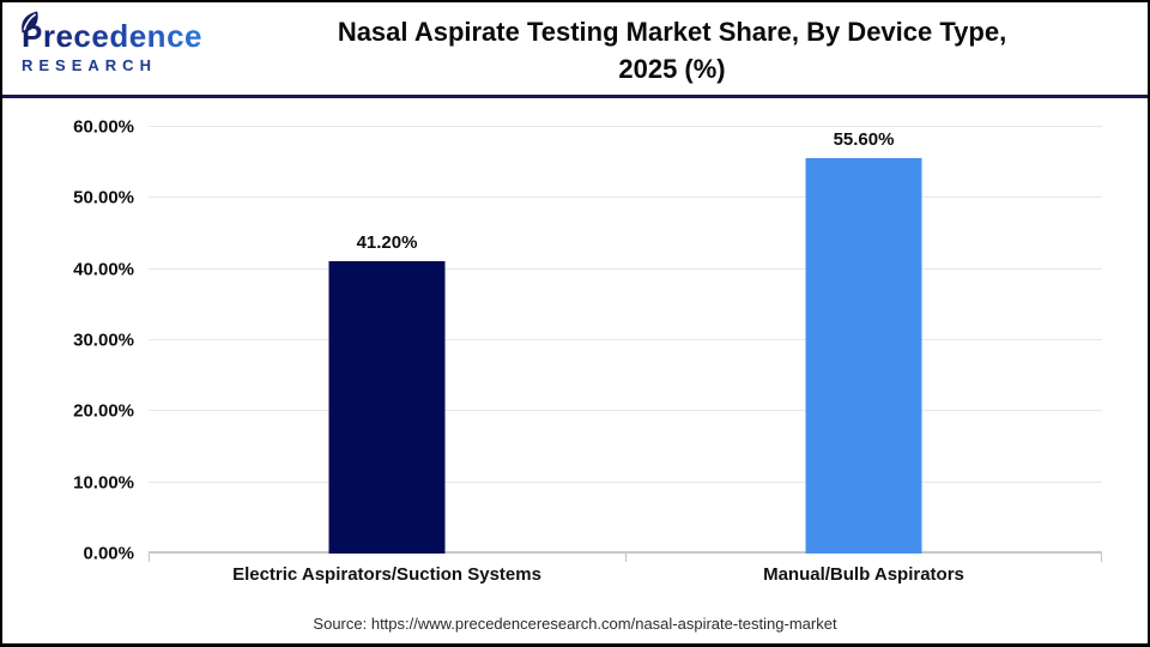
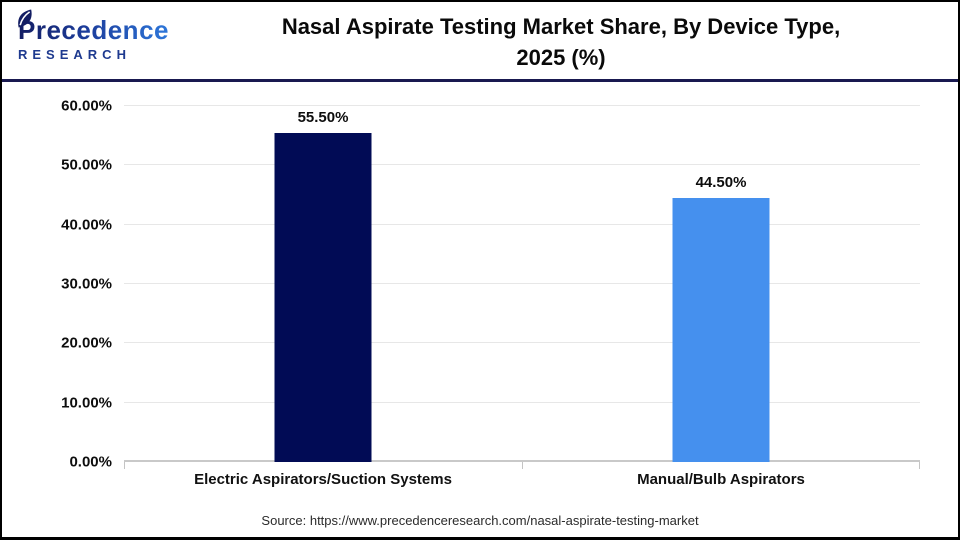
Electric Aspirators/Suction Systems: 41.20% -> 55.50%
Manual/Bulb Aspirators: 55.60% -> 44.50%
